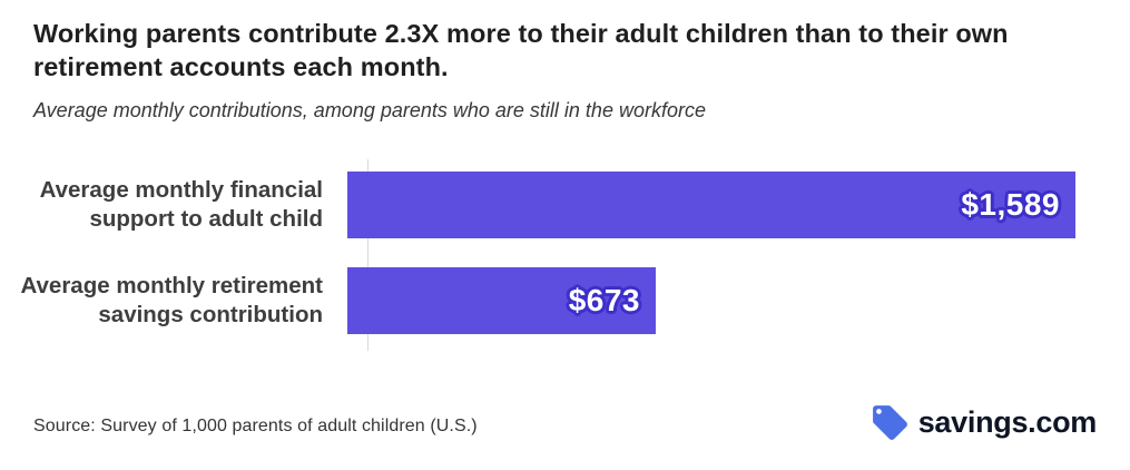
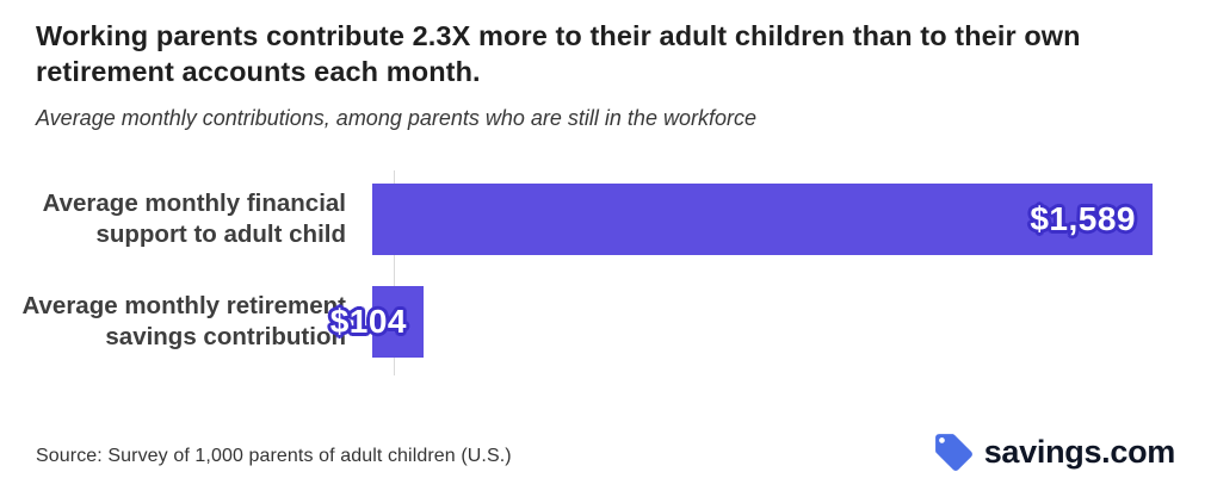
Average monthly retirement savings contribution: $673 -> $104
